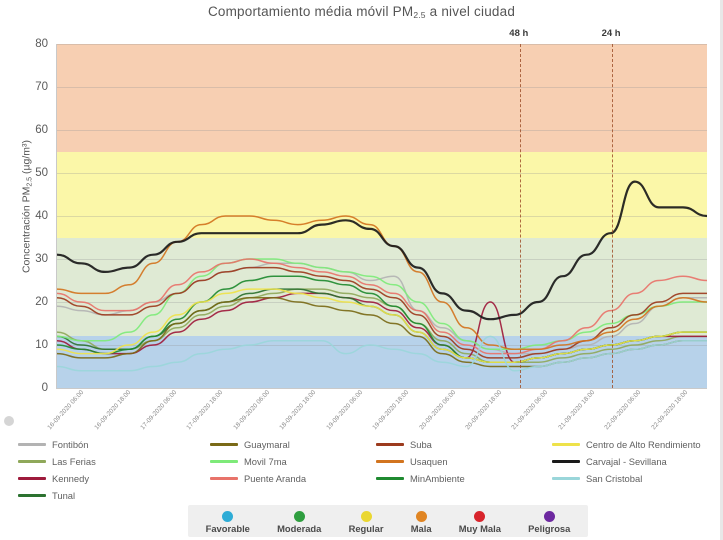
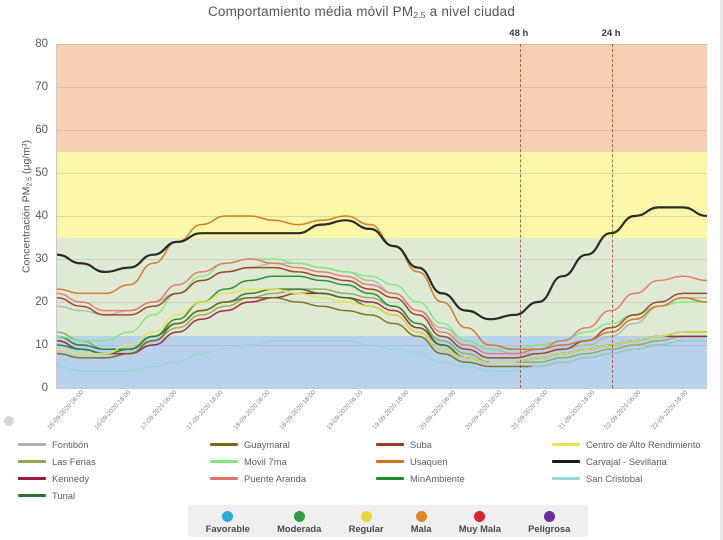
San Cristobal/19-09-2020 06:00: 8 -> 11
Fontibón/19-09-2020 18:00: 26 -> 22
Kennedy/20-09-2020 18:00: 20 -> 6
San Cristobal/20-09-2020 18:00: 12 -> 4
Carvajal - Sevillana/22-09-2020 06:00: 48 -> 40
